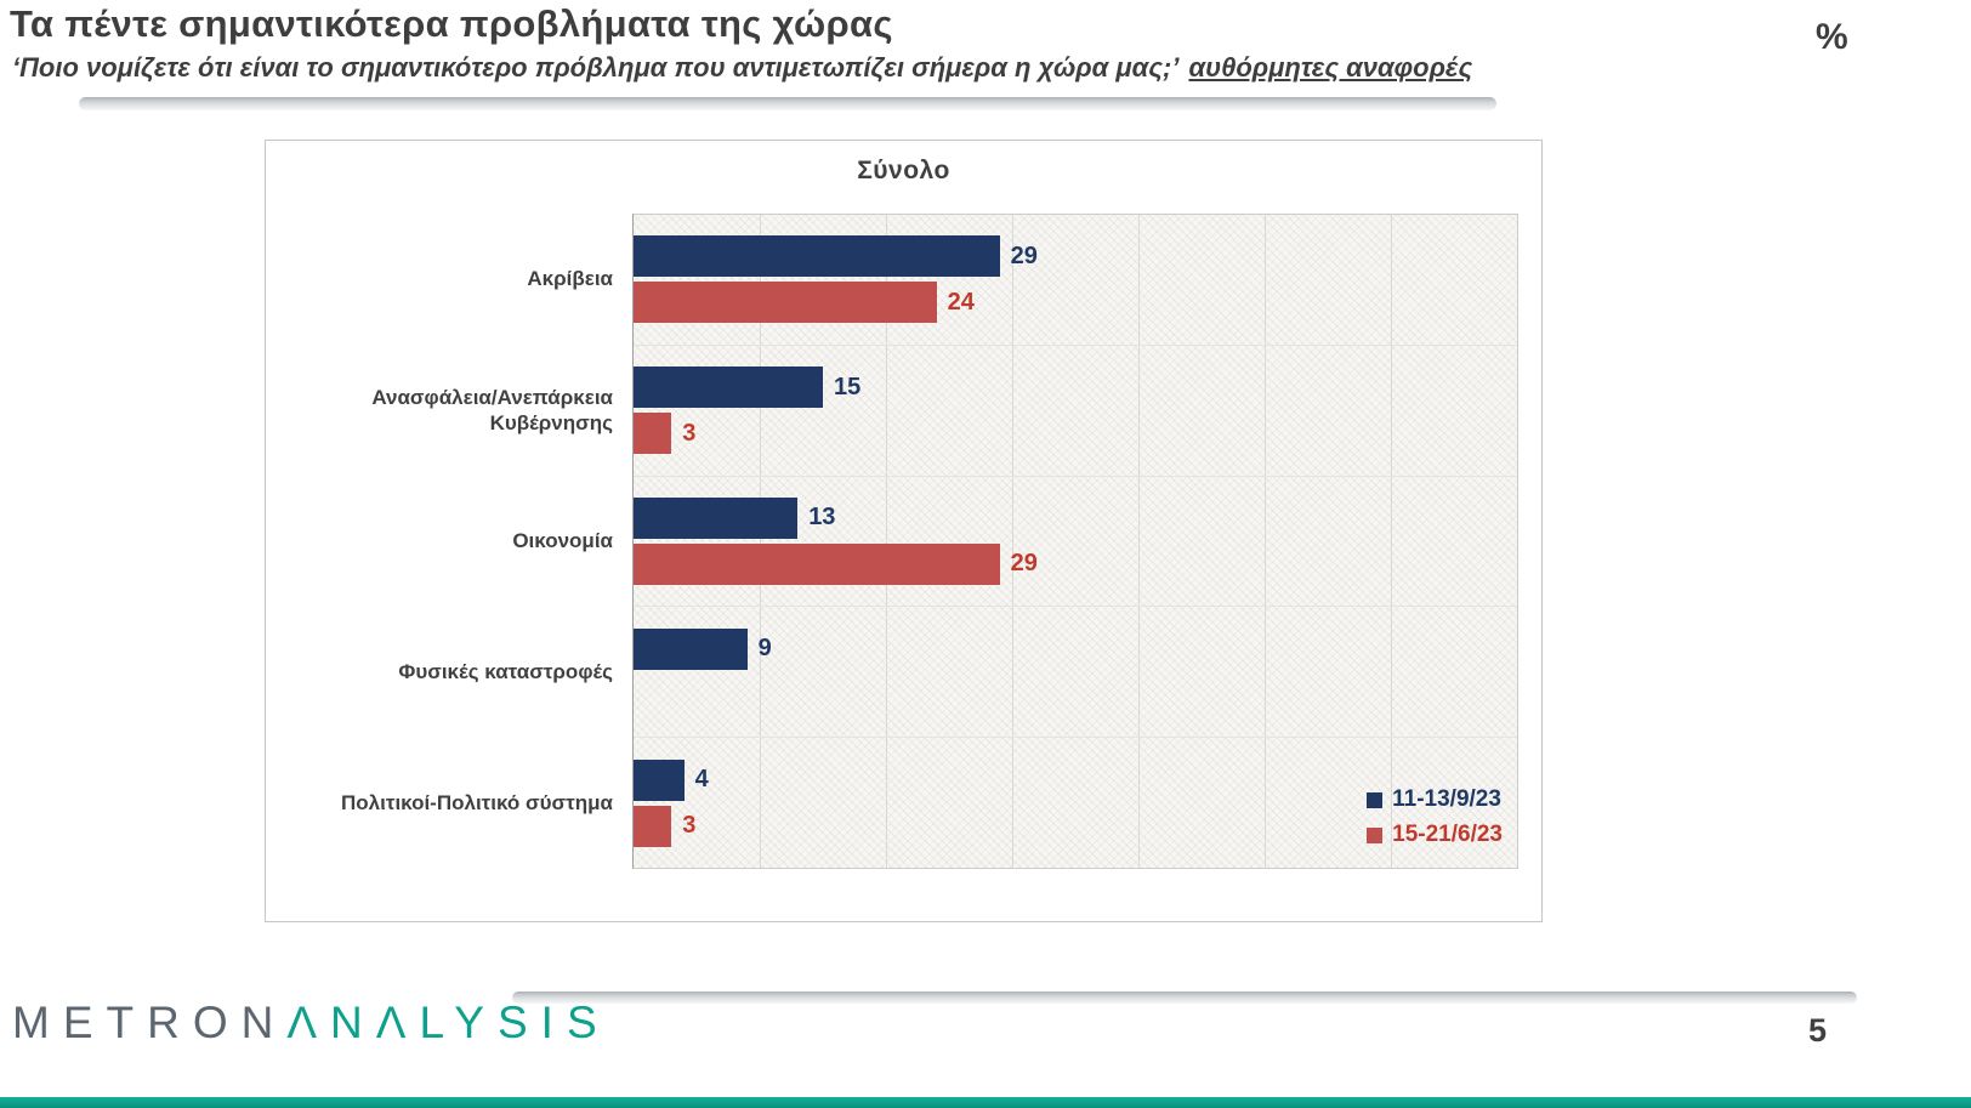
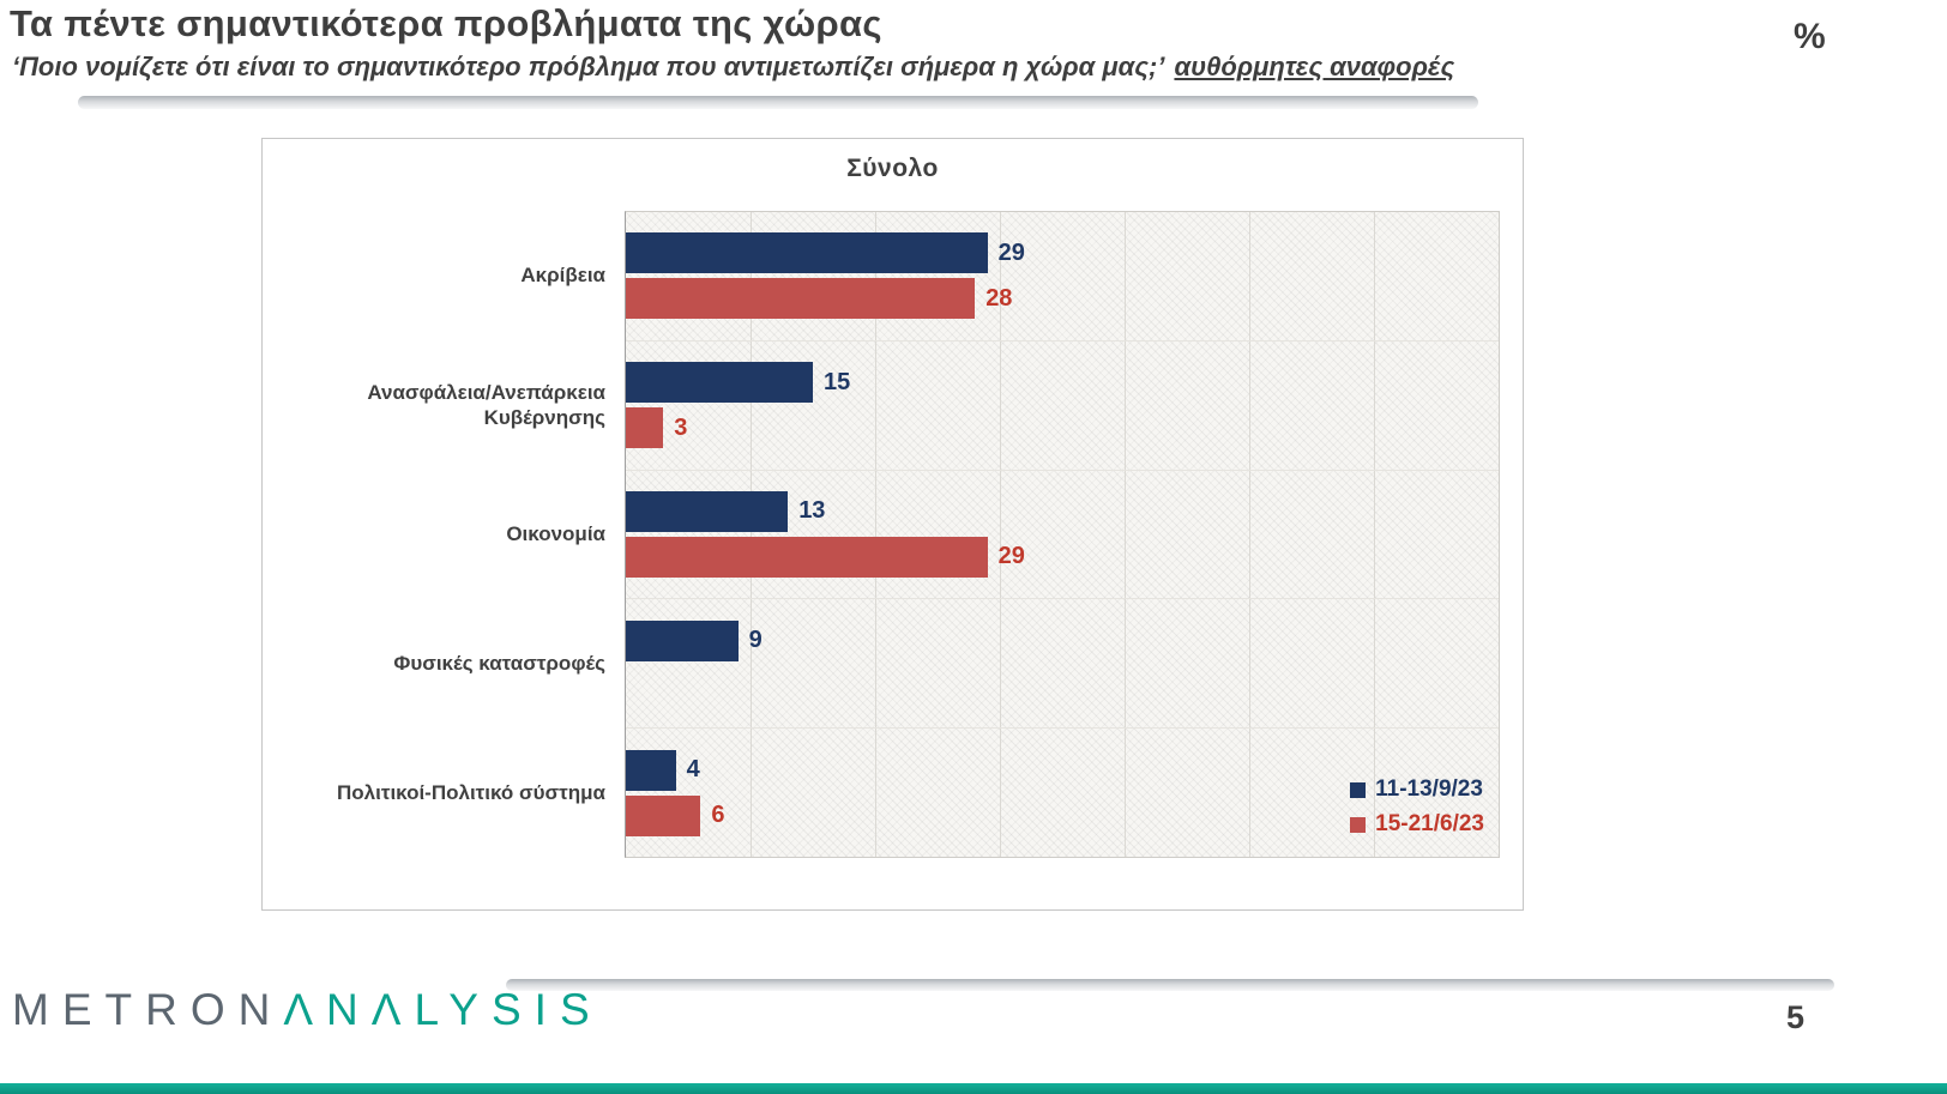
15-21/6/23/Ακρίβεια: 24 -> 28
15-21/6/23/Πολιτικοί-Πολιτικό σύστημα: 3 -> 6
